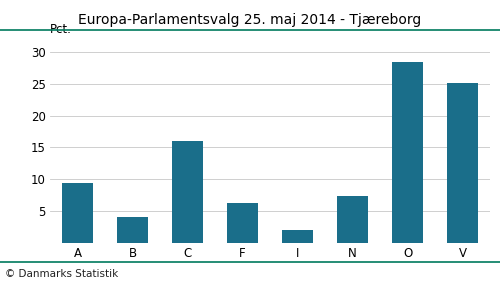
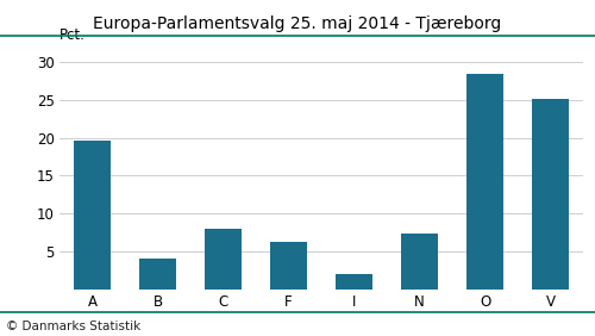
A: 9.4 -> 19.7
C: 16.0 -> 8.0
